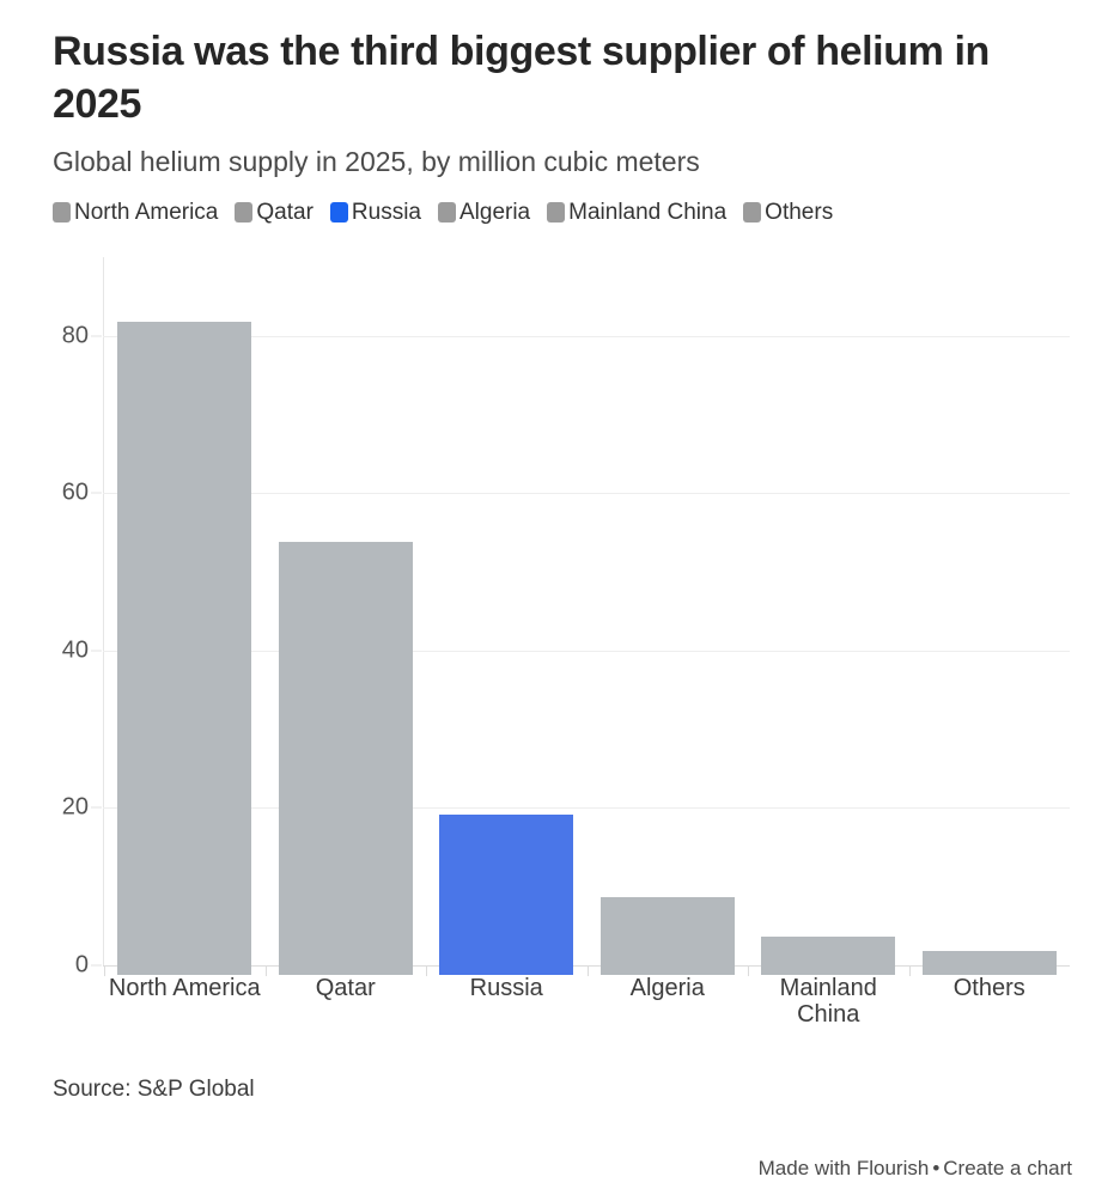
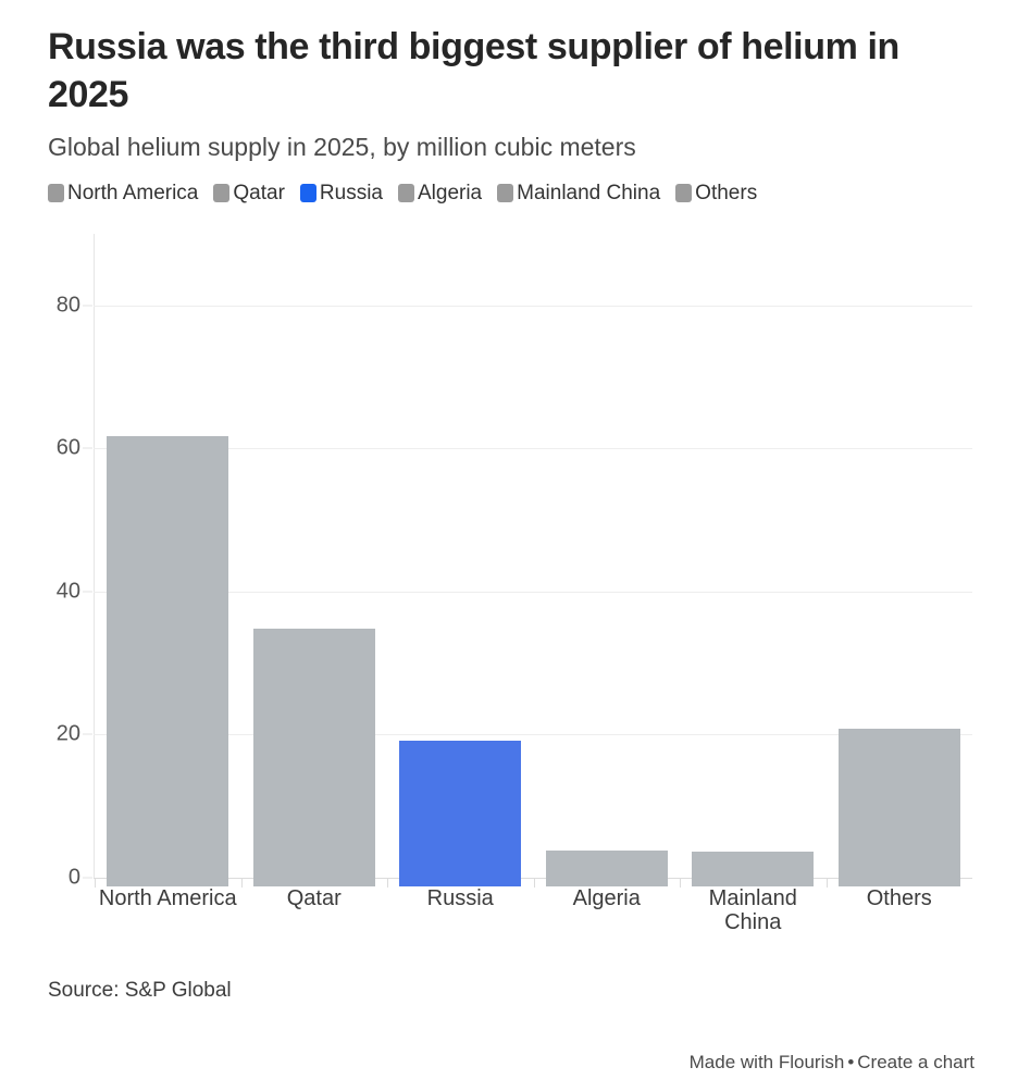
North America: 83 -> 63
Qatar: 55 -> 36
Algeria: 10 -> 5
Others: 3 -> 22
